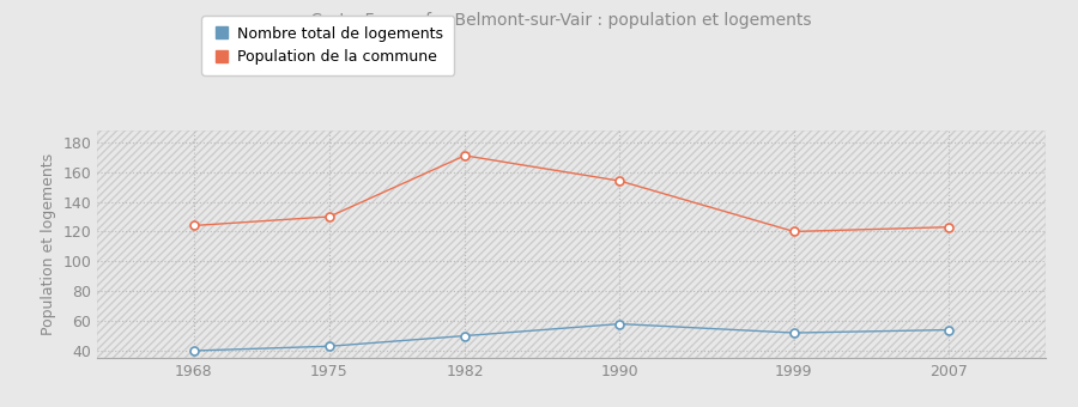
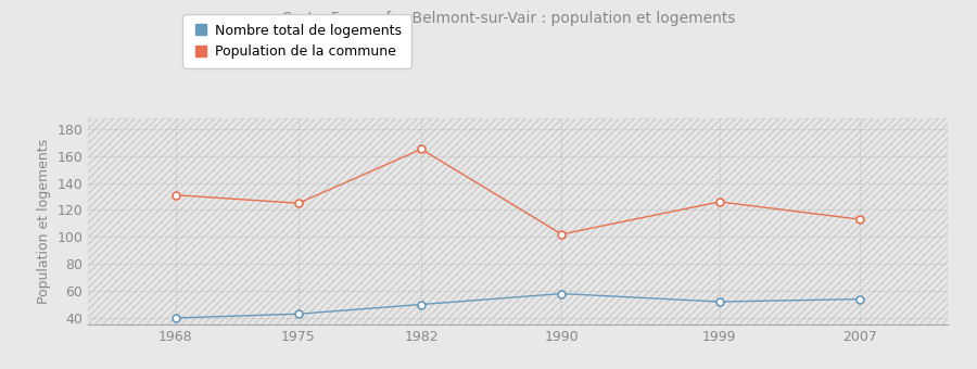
Population de la commune/1968: 124 -> 131
Population de la commune/1975: 130 -> 125
Population de la commune/1982: 171 -> 165
Population de la commune/1990: 154 -> 102
Population de la commune/1999: 120 -> 126
Population de la commune/2007: 123 -> 113
